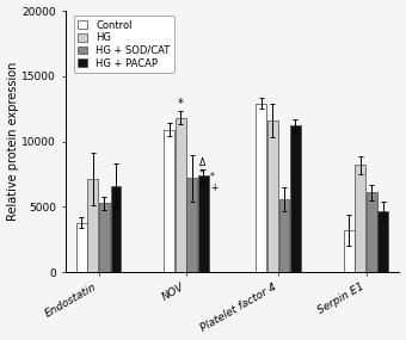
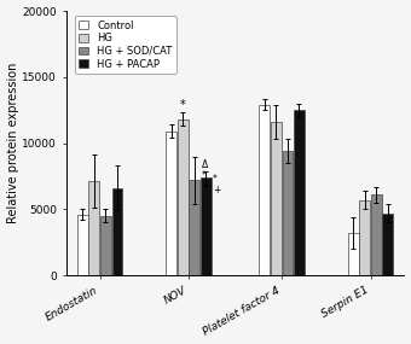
Control/Endostatin: 3800 -> 4600
HG + SOD/CAT/Endostatin: 5300 -> 4500
HG + SOD/CAT/Platelet factor 4: 5600 -> 9400
HG + PACAP/Platelet factor 4: 11200 -> 12500
HG/Serpin E1: 8200 -> 5700
